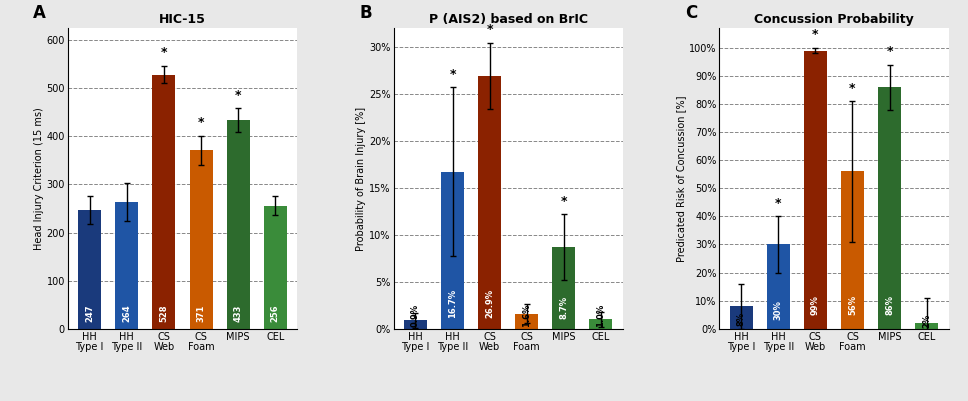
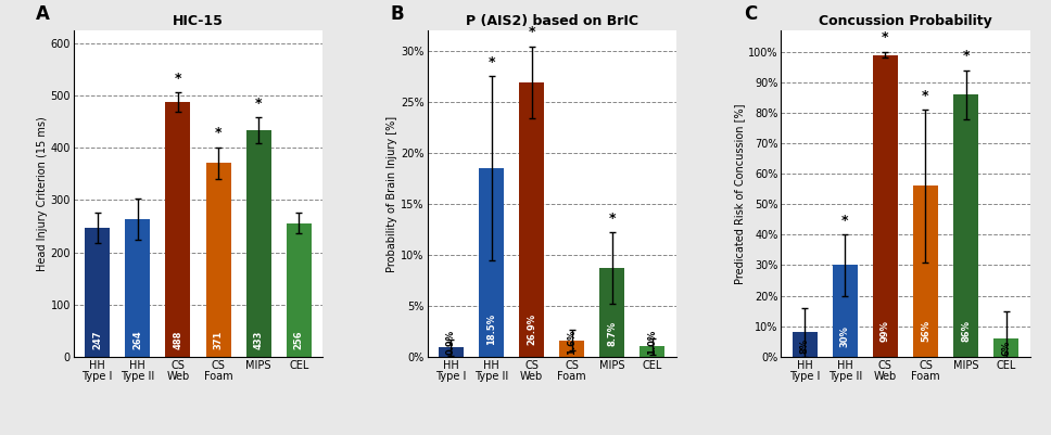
HIC-15/CS Web: 528 -> 488
P (AIS2) based on BrIC/HH Type II: 16.7% -> 18.5%
Concussion Probability/CEL: 2% -> 6%
